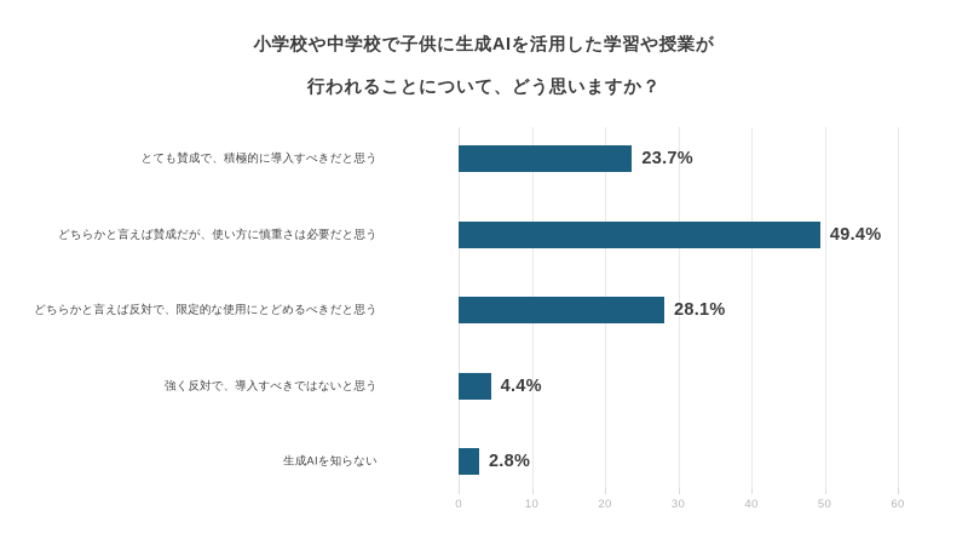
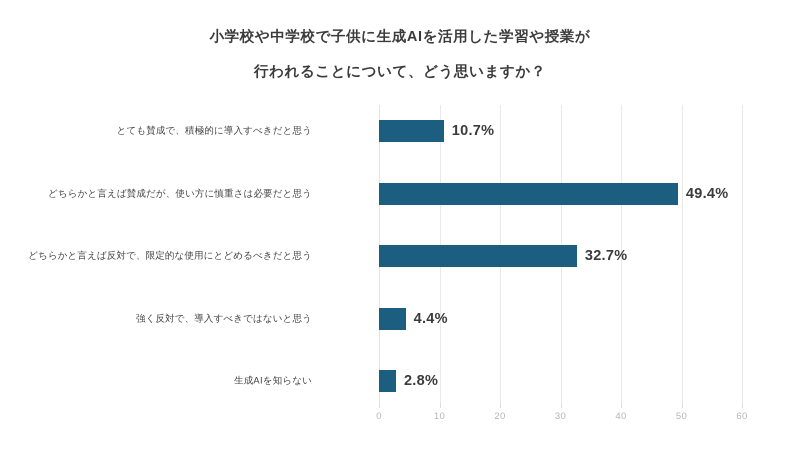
とても賛成で、積極的に導入すべきだと思う: 23.7% -> 10.7%
どちらかと言えば反対で、限定的な使用にとどめるべきだと思う: 28.1% -> 32.7%
